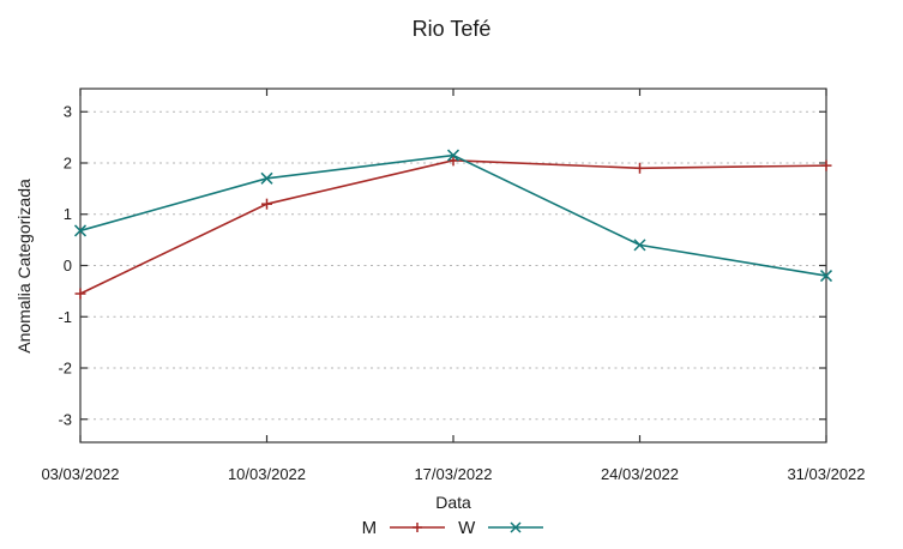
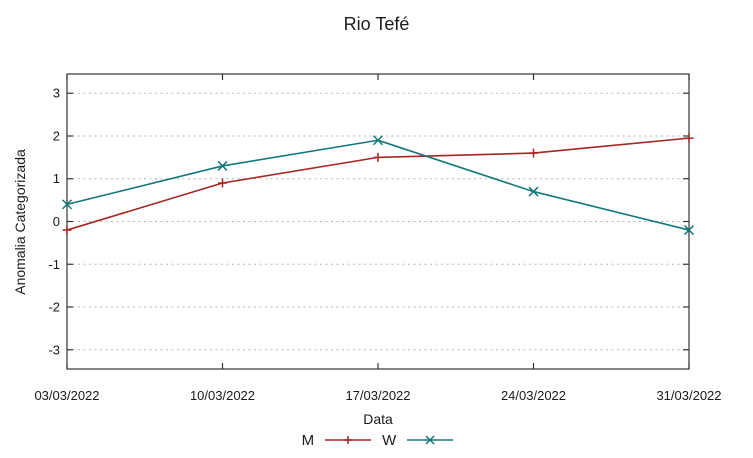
M/03/03/2022: -0.6 -> -0.2
W/03/03/2022: 0.7 -> 0.4
M/10/03/2022: 1.2 -> 0.9
W/10/03/2022: 1.7 -> 1.3
M/17/03/2022: 2.0 -> 1.5
W/17/03/2022: 2.1 -> 1.9
M/24/03/2022: 1.9 -> 1.6
W/24/03/2022: 0.4 -> 0.7
